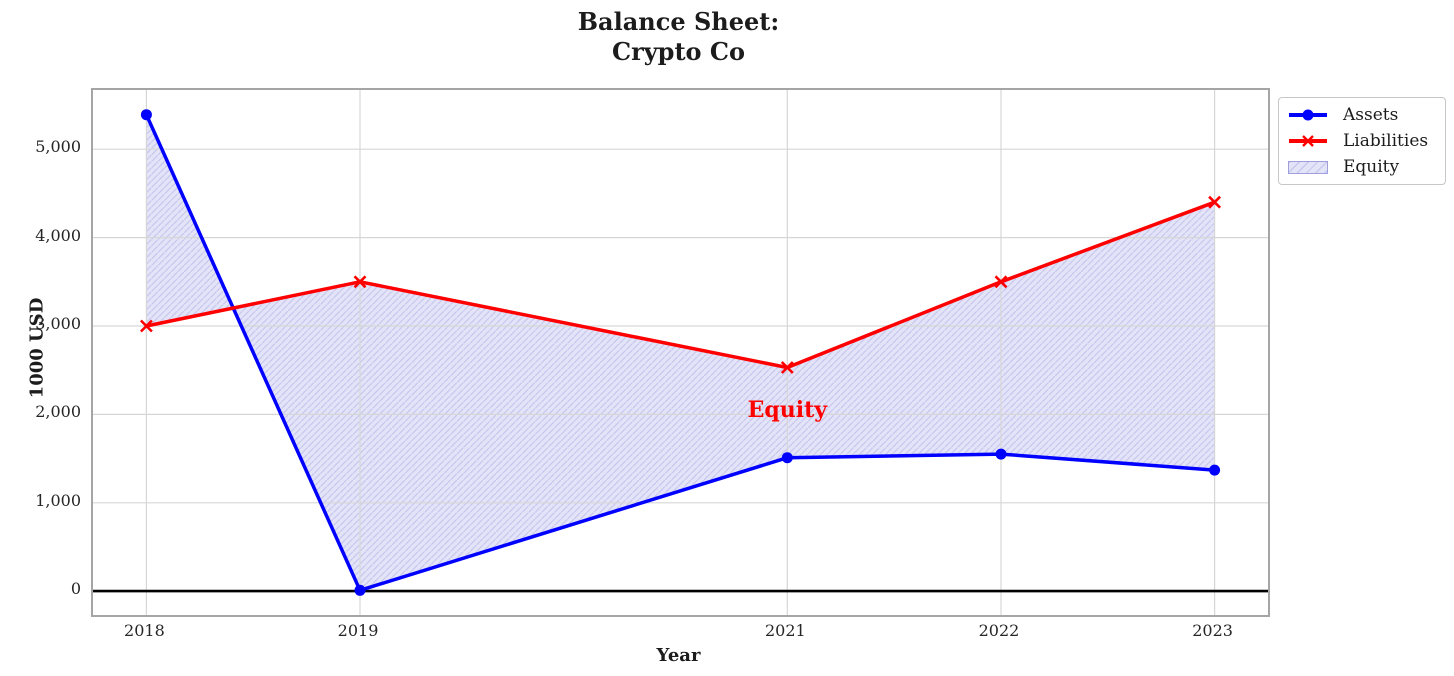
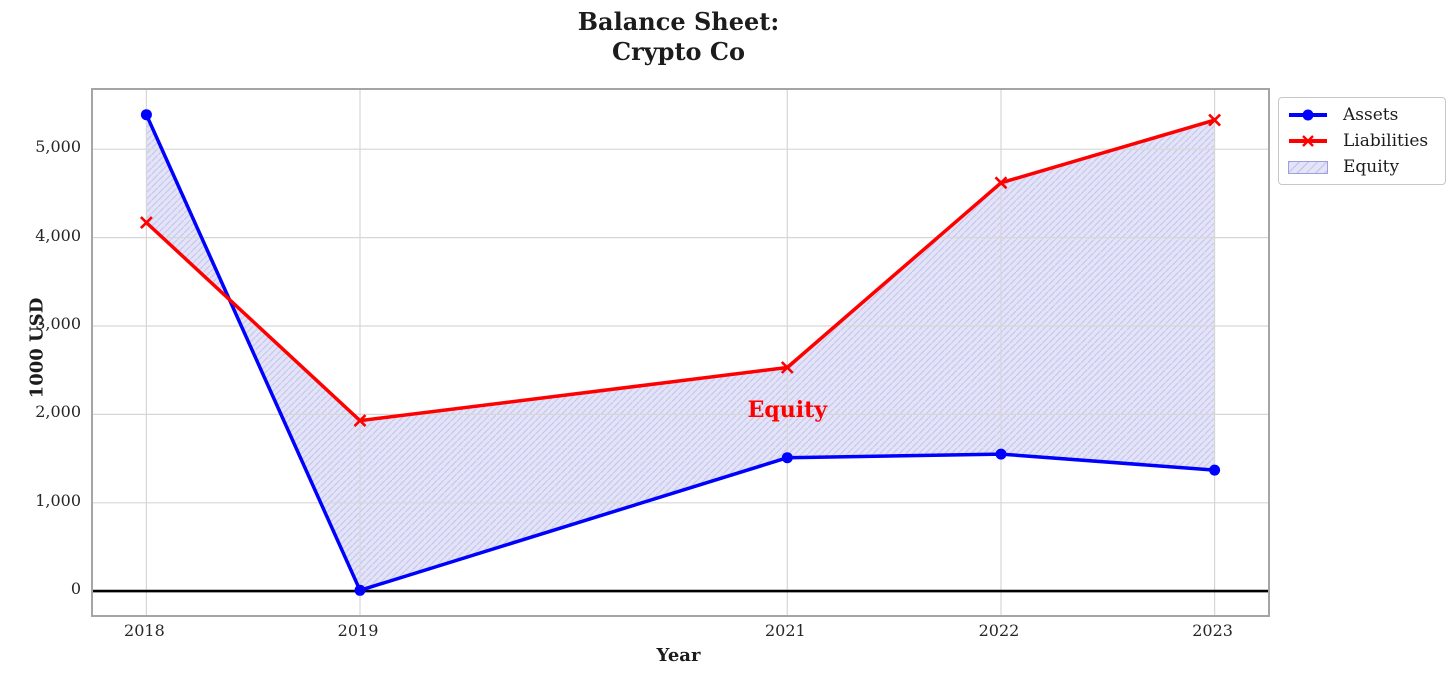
Liabilities/2018: 3000 -> 4200
Liabilities/2019: 3500 -> 1900
Liabilities/2022: 3500 -> 4600
Liabilities/2023: 4400 -> 5300
